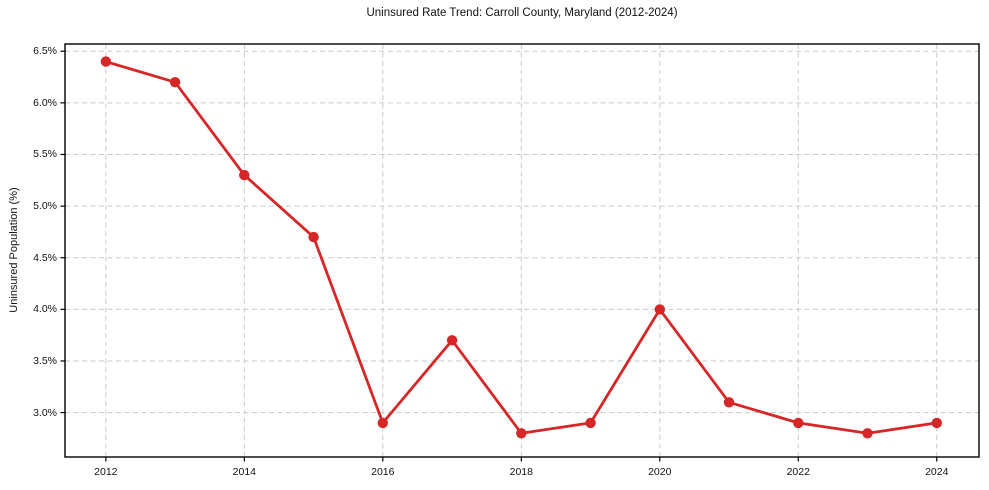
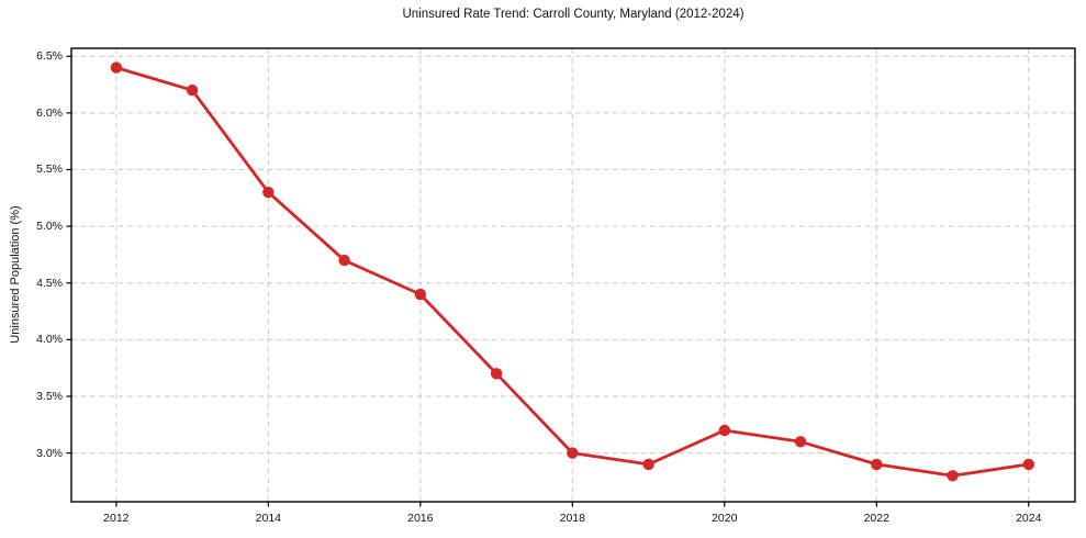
2016: 2.9% -> 4.4%
2018: 2.8% -> 3.0%
2020: 4.0% -> 3.2%
